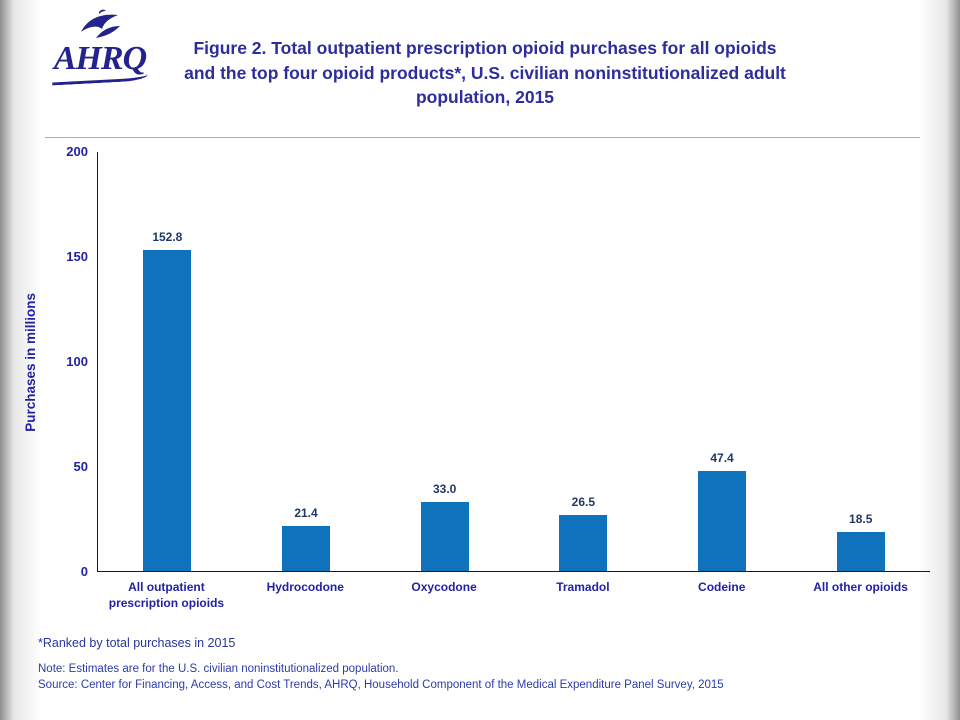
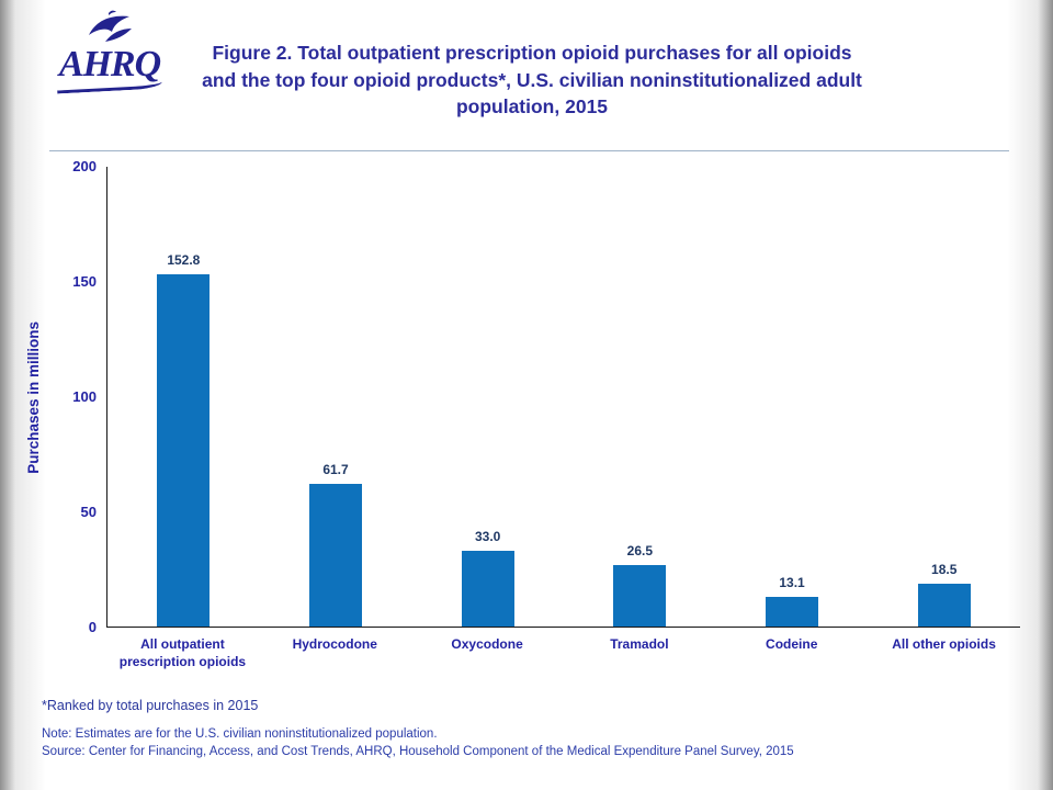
Hydrocodone: 21.4 -> 61.7
Codeine: 47.4 -> 13.1
